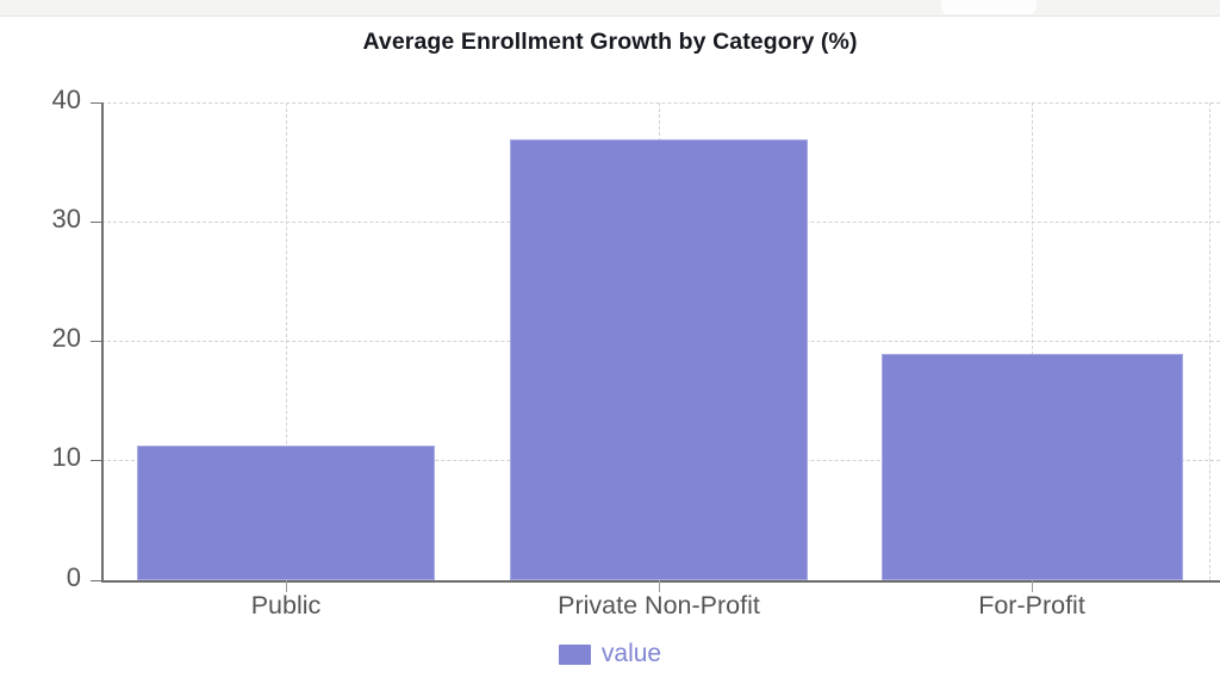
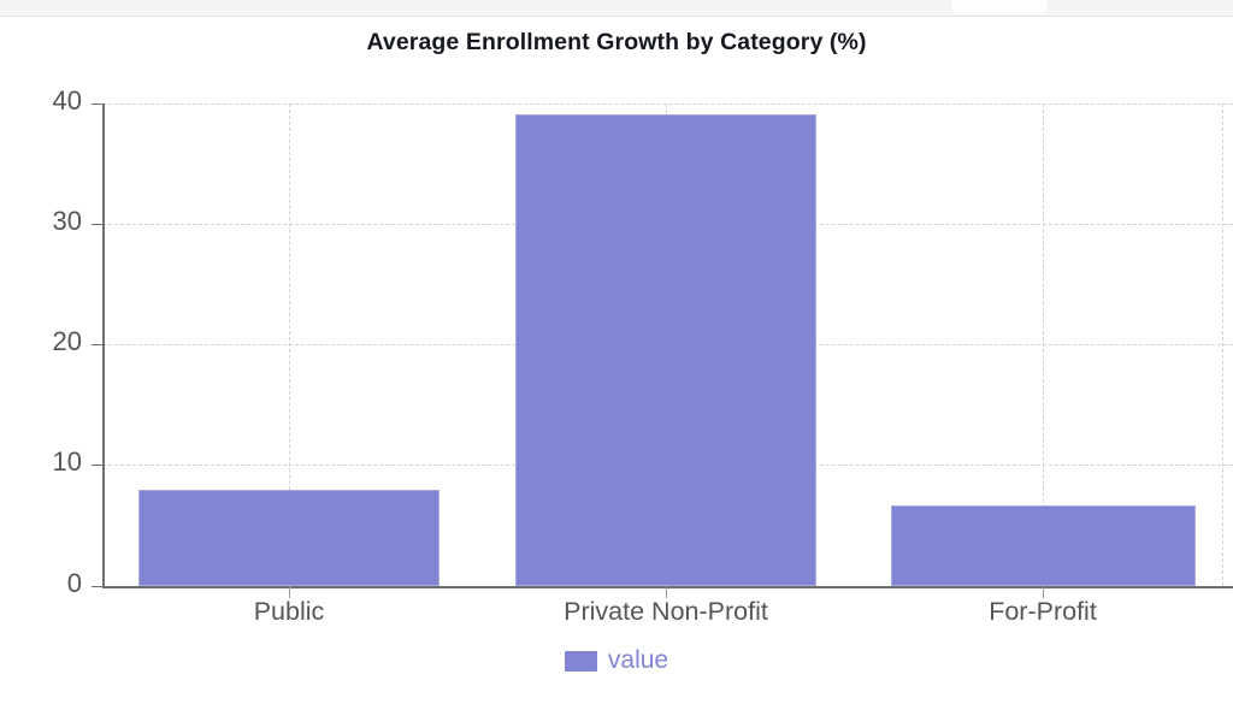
Public: 11.3 -> 8.0
Private Non-Profit: 36.9 -> 39.1
For-Profit: 19.0 -> 6.7
